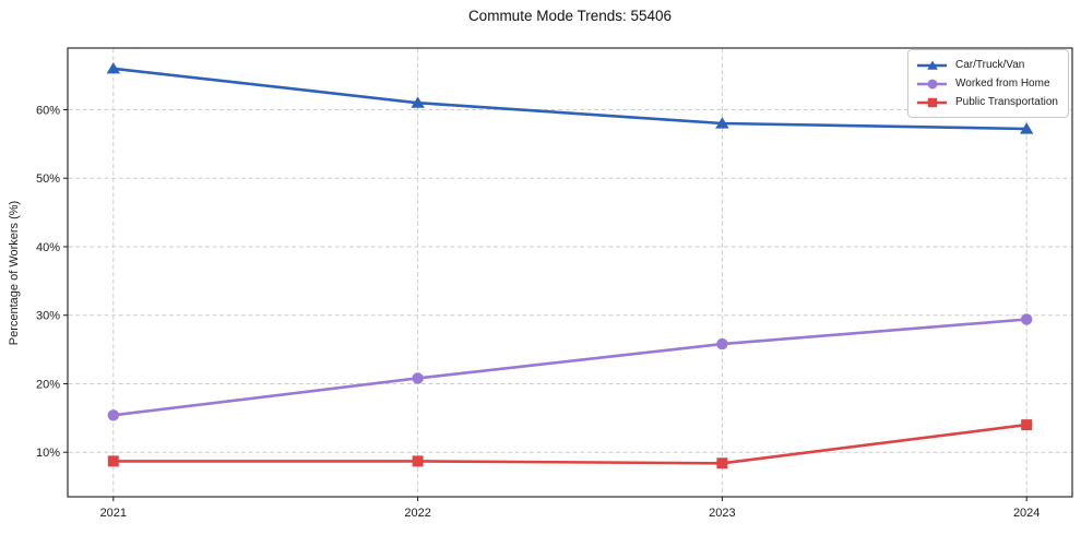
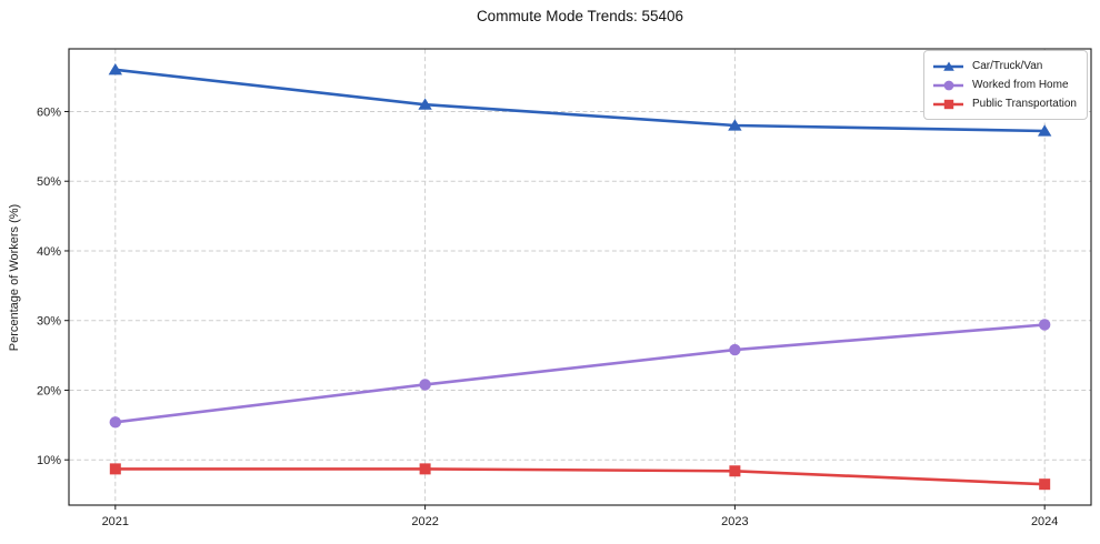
Public Transportation/2024: 14% -> 6%
